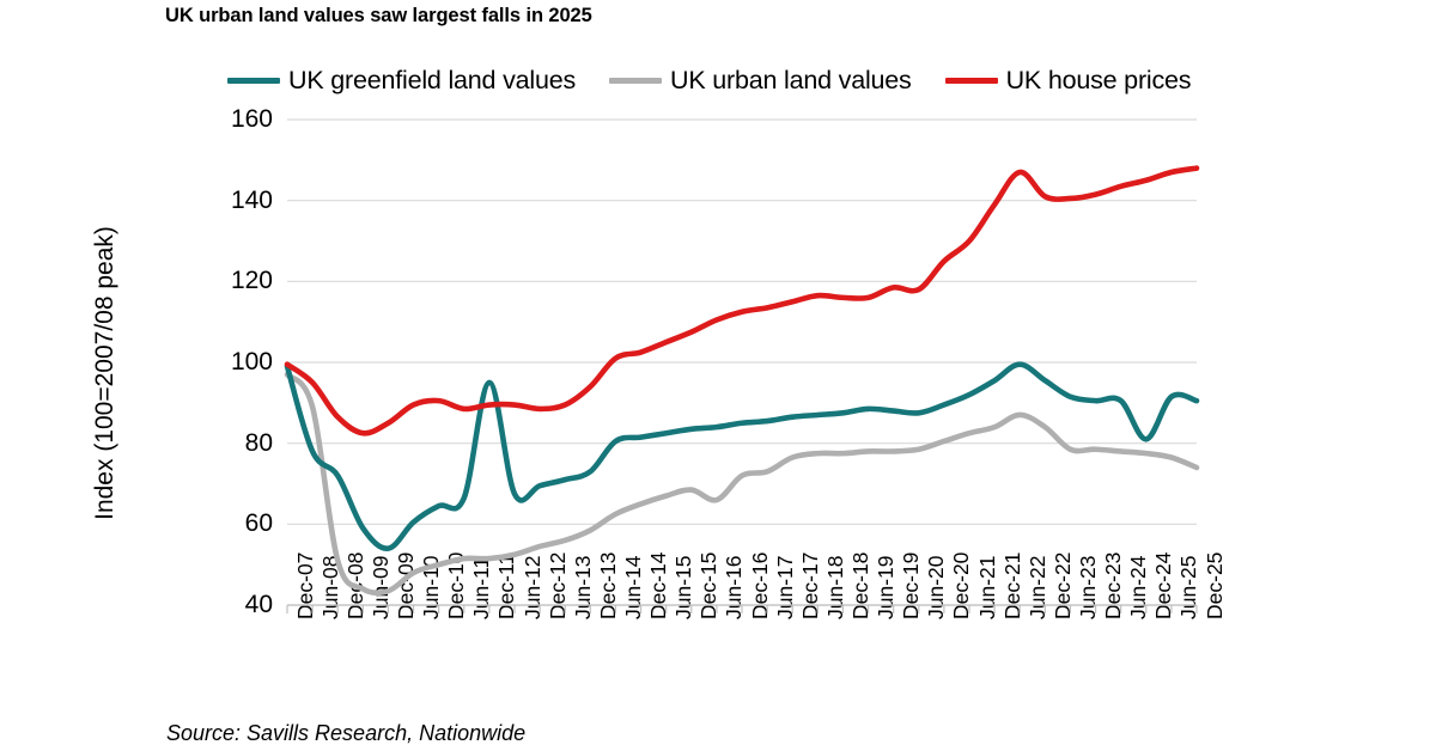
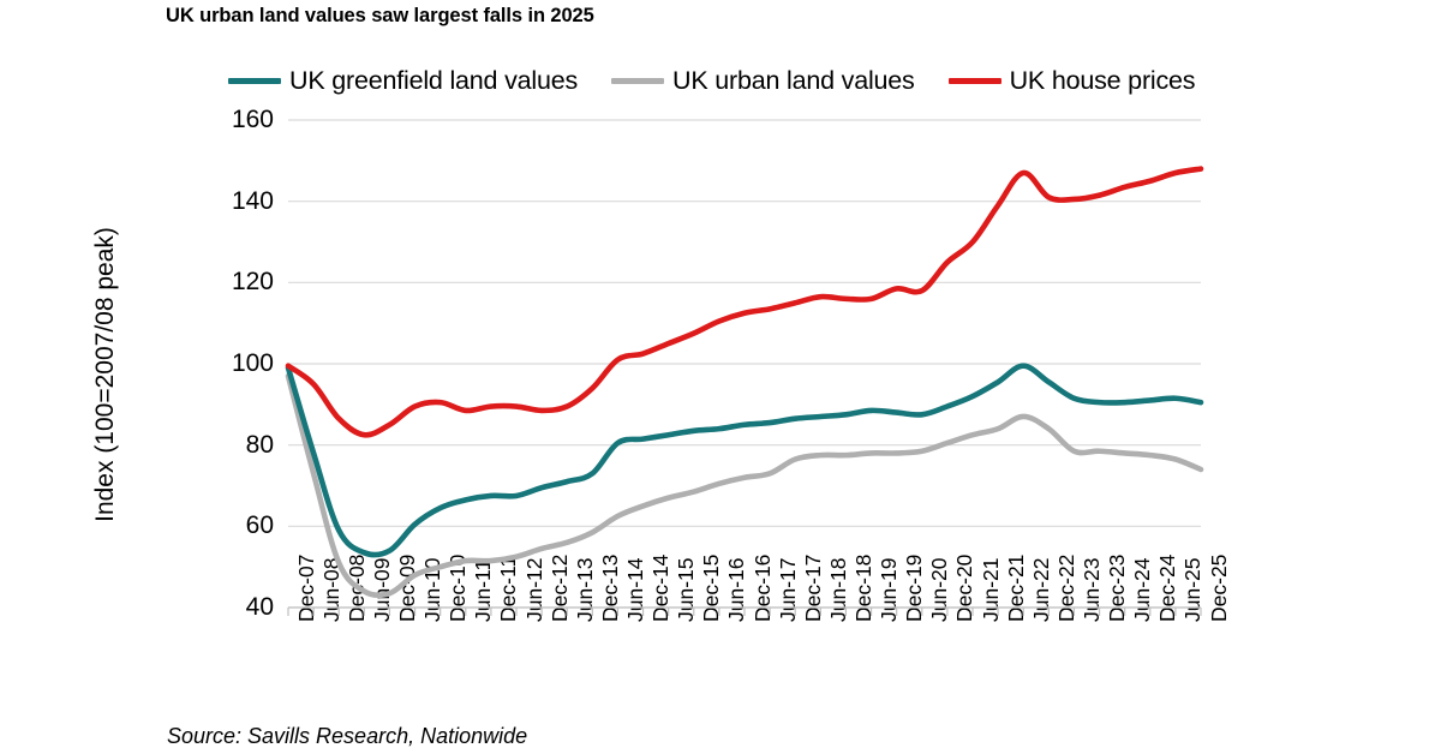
UK urban land values/Jun-08: 89 -> 73
UK greenfield land values/Dec-08: 72 -> 59
UK greenfield land values/Jun-09: 59 -> 54
UK greenfield land values/Dec-11: 95 -> 68
UK urban land values/Jun-16: 66 -> 70
UK greenfield land values/Dec-24: 81 -> 91
